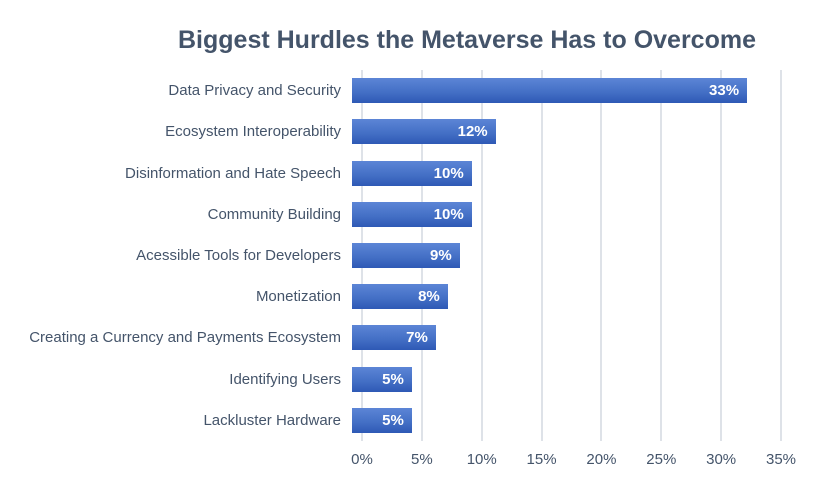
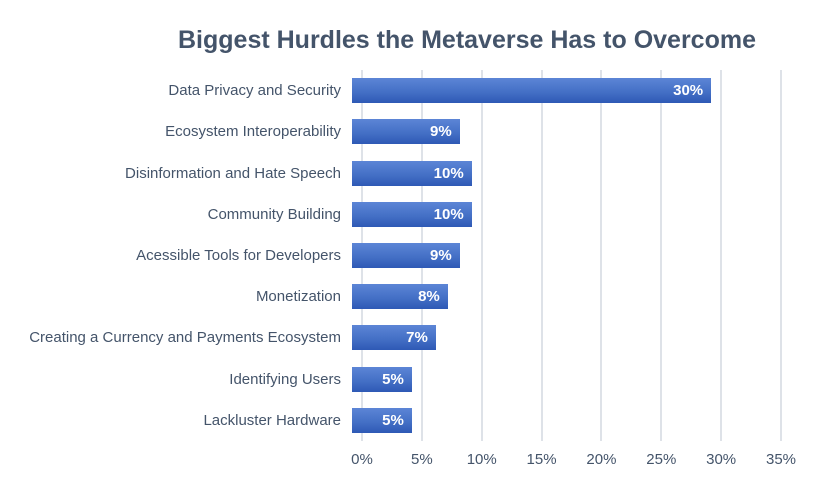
Data Privacy and Security: 33% -> 30%
Ecosystem Interoperability: 12% -> 9%
